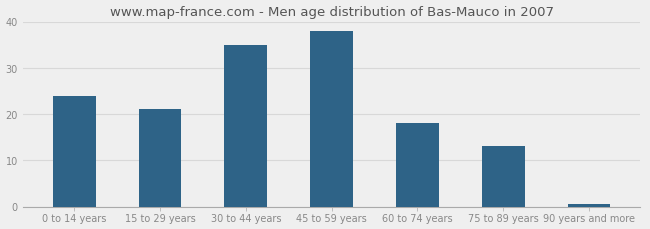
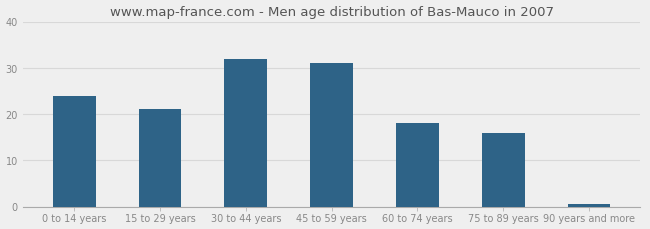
30 to 44 years: 35.0 -> 32.0
45 to 59 years: 38.0 -> 31.0
75 to 89 years: 13.0 -> 16.0
